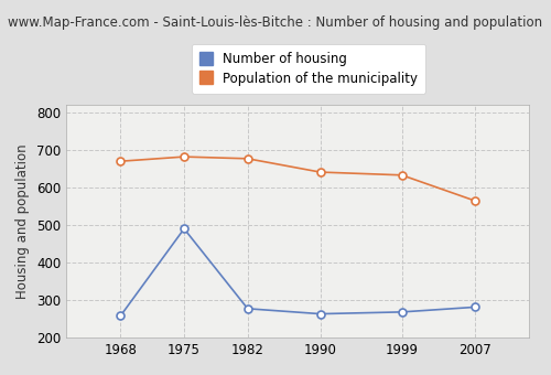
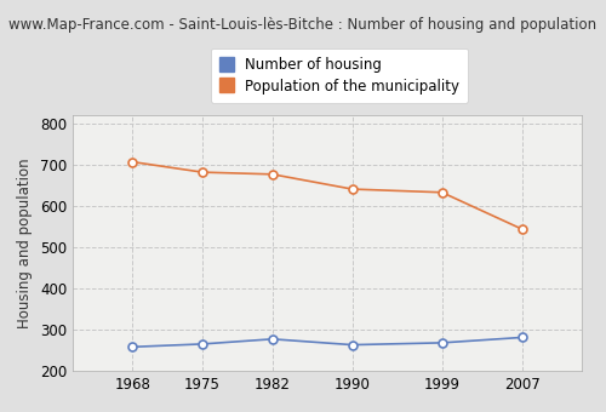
Population of the municipality/1968: 670 -> 707
Number of housing/1975: 490 -> 265
Population of the municipality/2007: 565 -> 544
